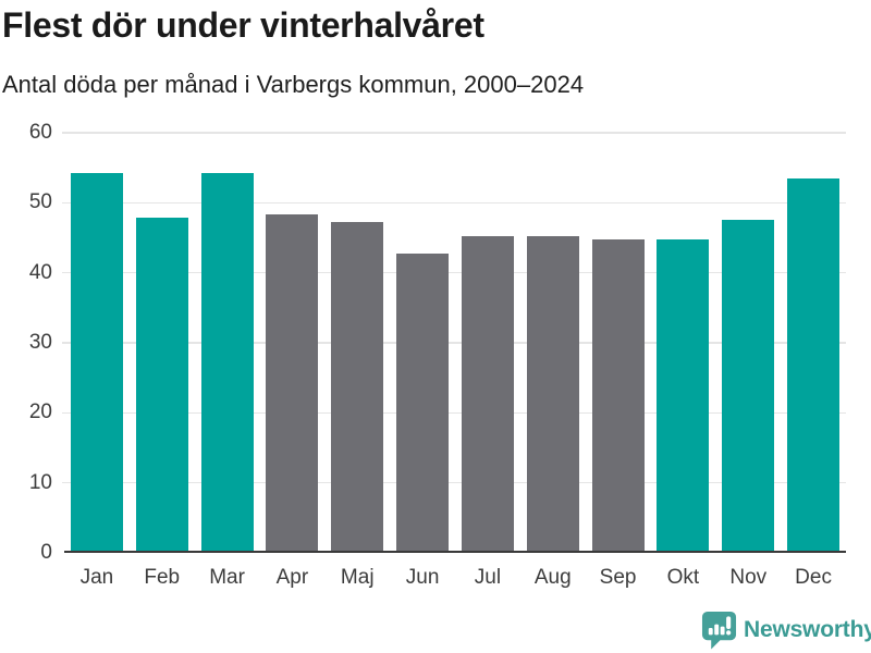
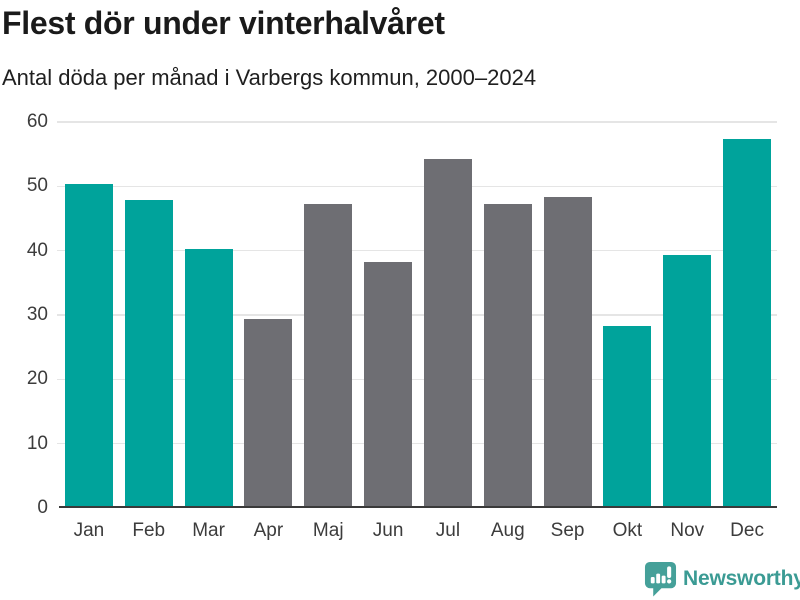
Jan: 54 -> 50
Mar: 54 -> 40
Apr: 48 -> 29
Jun: 42 -> 38
Jul: 45 -> 54
Aug: 45 -> 47
Sep: 44 -> 48
Okt: 44 -> 28
Nov: 47 -> 39
Dec: 53 -> 57
